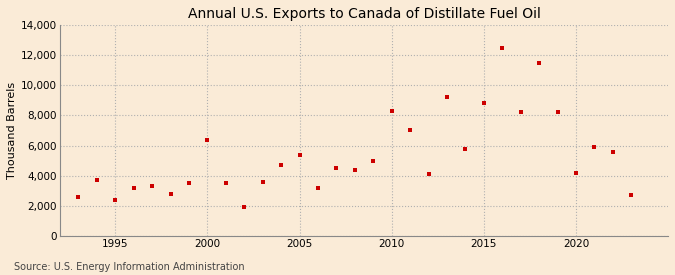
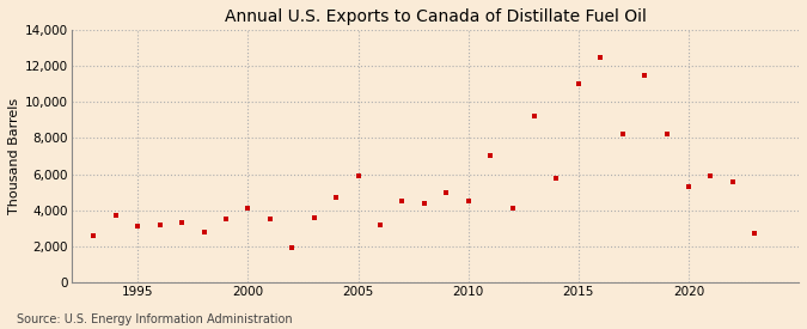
1995: 2,400 -> 3,100
2000: 6,400 -> 4,100
2005: 5,400 -> 5,900
2010: 8,300 -> 4,500
2015: 8,800 -> 11,000
2020: 4,200 -> 5,300
